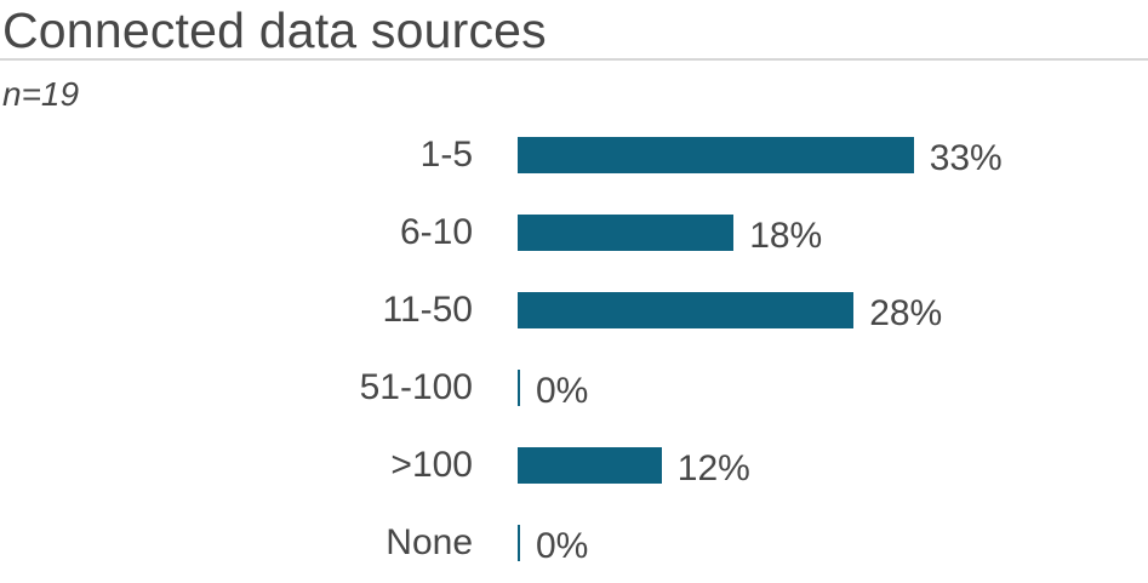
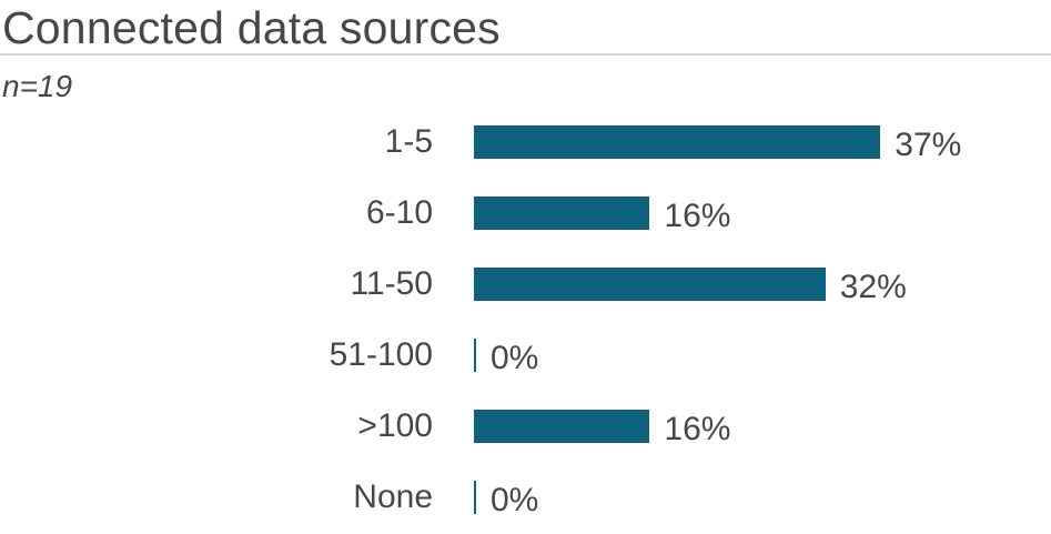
1-5: 33% -> 37%
6-10: 18% -> 16%
11-50: 28% -> 32%
>100: 12% -> 16%
